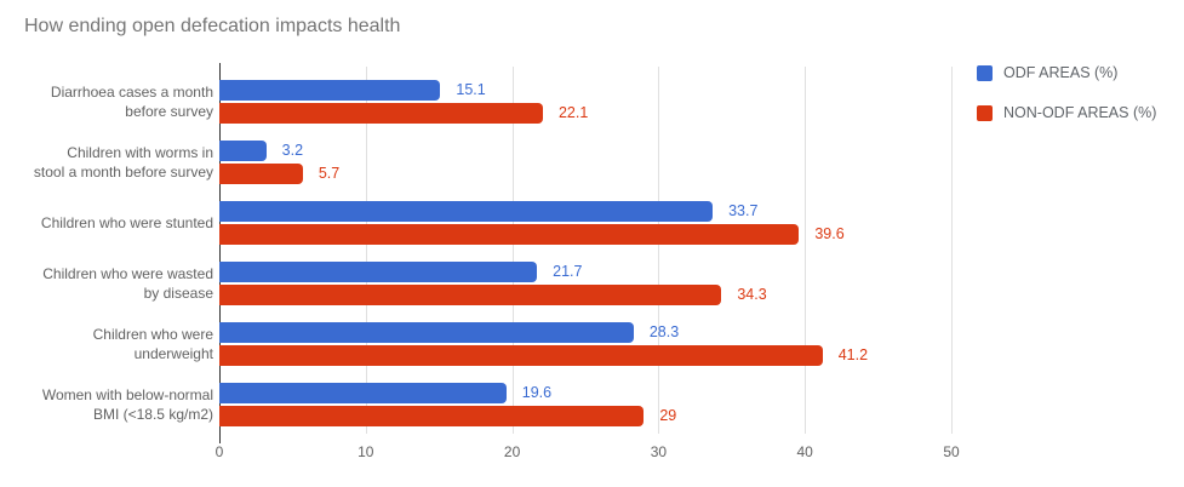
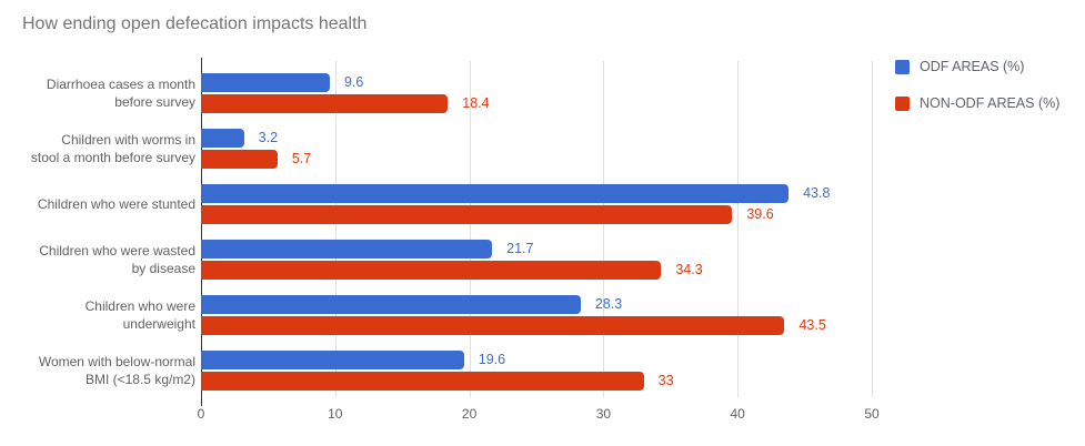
ODF AREAS (%)/Diarrhoea cases a month before survey: 15.1 -> 9.6
NON-ODF AREAS (%)/Diarrhoea cases a month before survey: 22.1 -> 18.4
ODF AREAS (%)/Children who were stunted: 33.7 -> 43.8
NON-ODF AREAS (%)/Children who were underweight: 41.2 -> 43.5
NON-ODF AREAS (%)/Women with below-normal BMI (<18.5 kg/m2): 29 -> 33
